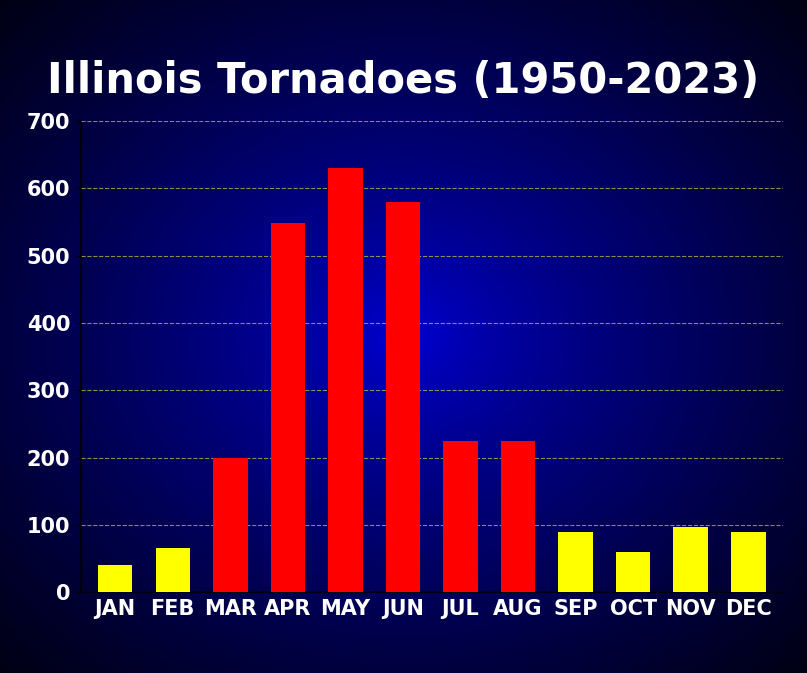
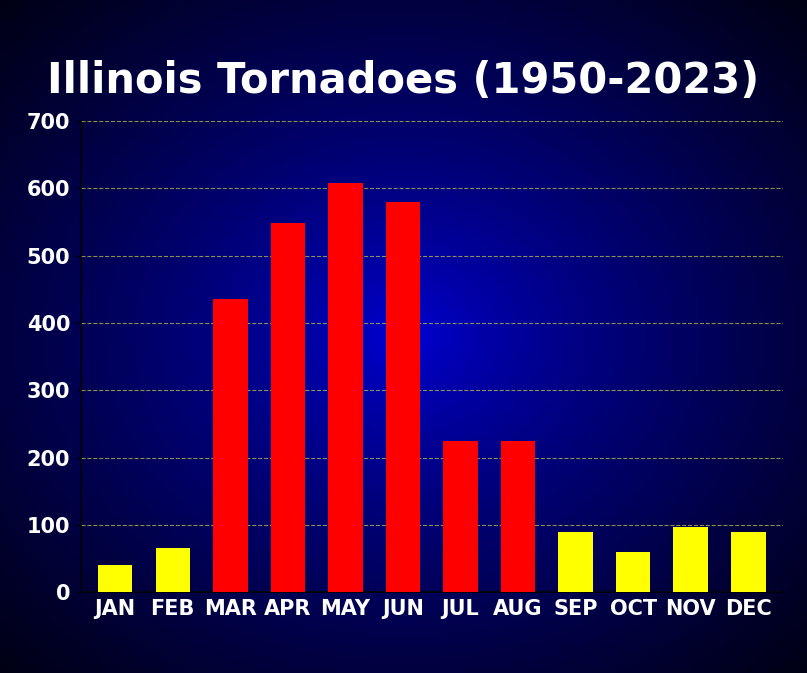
MAR: 200 -> 436
MAY: 630 -> 608
